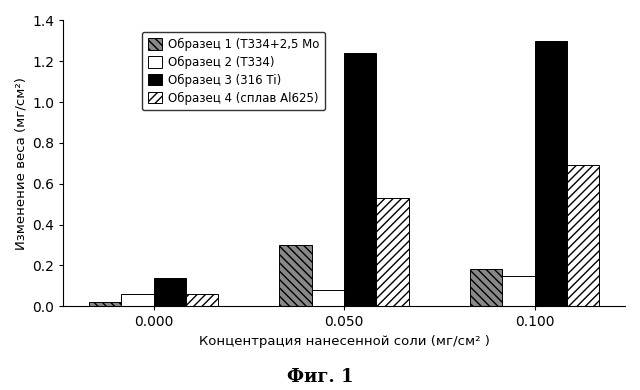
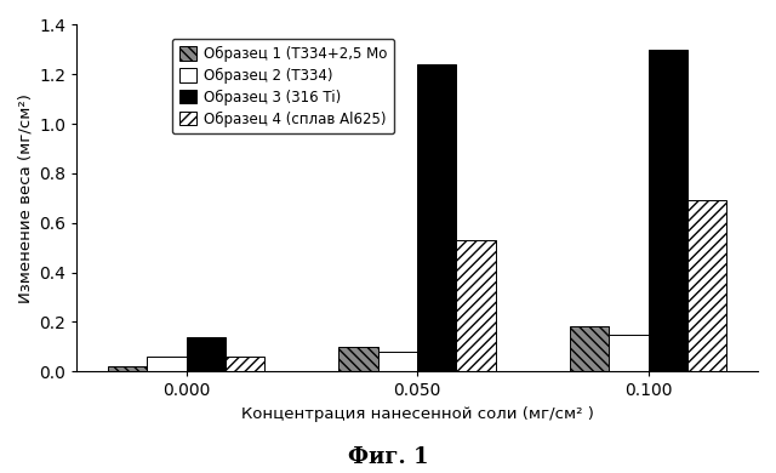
Образец 1 (Т334+2,5 Mo/0.050: 0.30 -> 0.10
